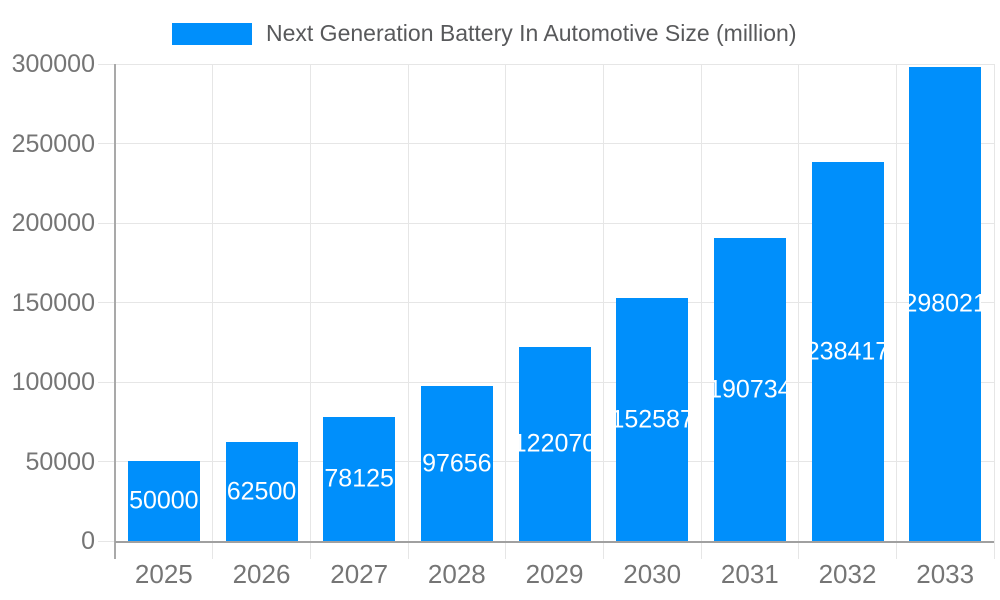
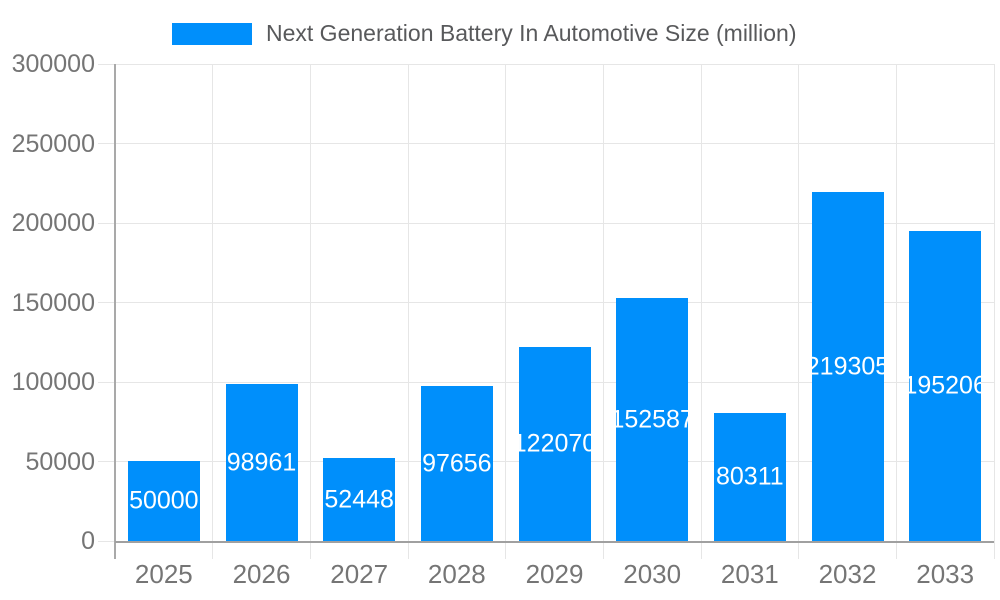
2026: 62500 -> 98961
2027: 78125 -> 52448
2031: 190734 -> 80311
2032: 238417 -> 219305
2033: 298021 -> 195206
